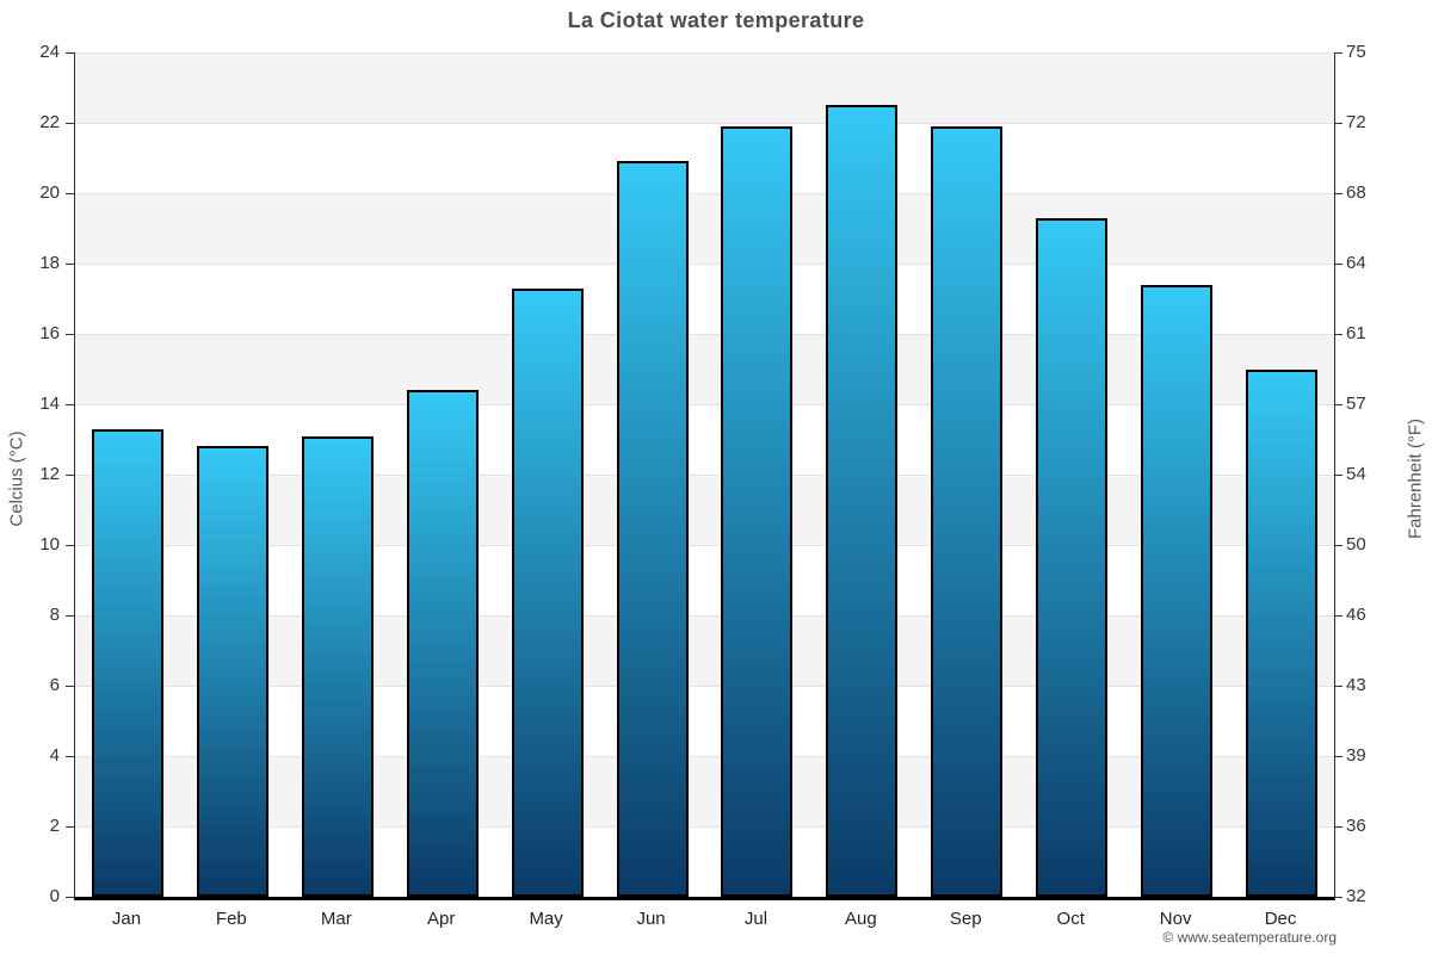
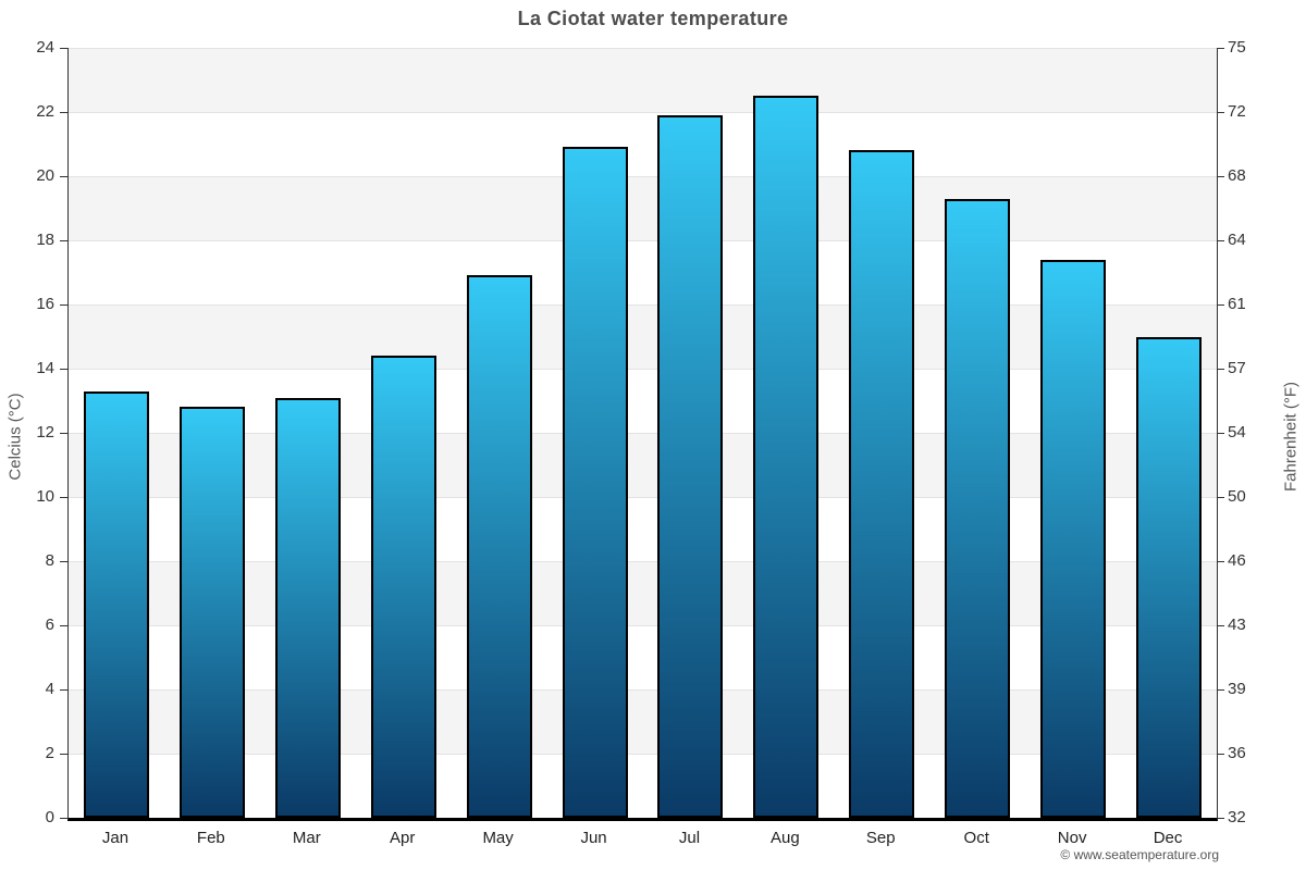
May: 17.3 -> 16.9
Sep: 21.9 -> 20.8
